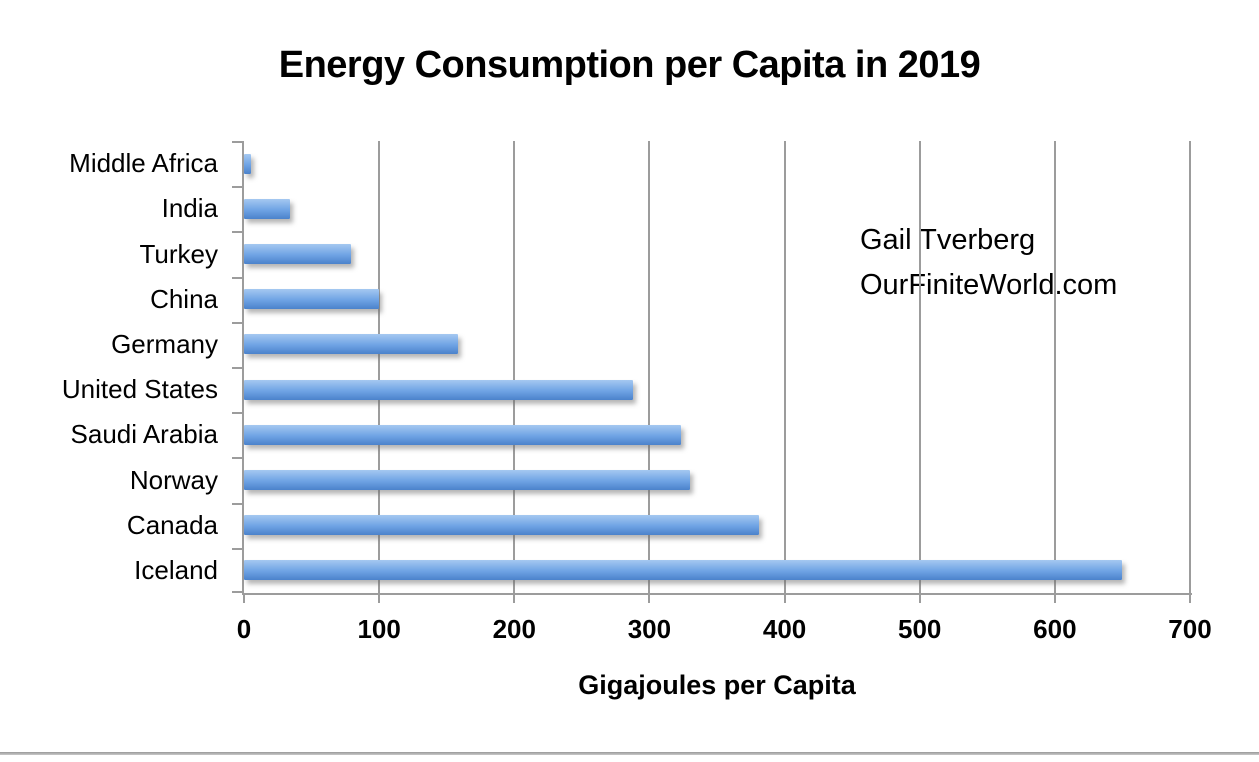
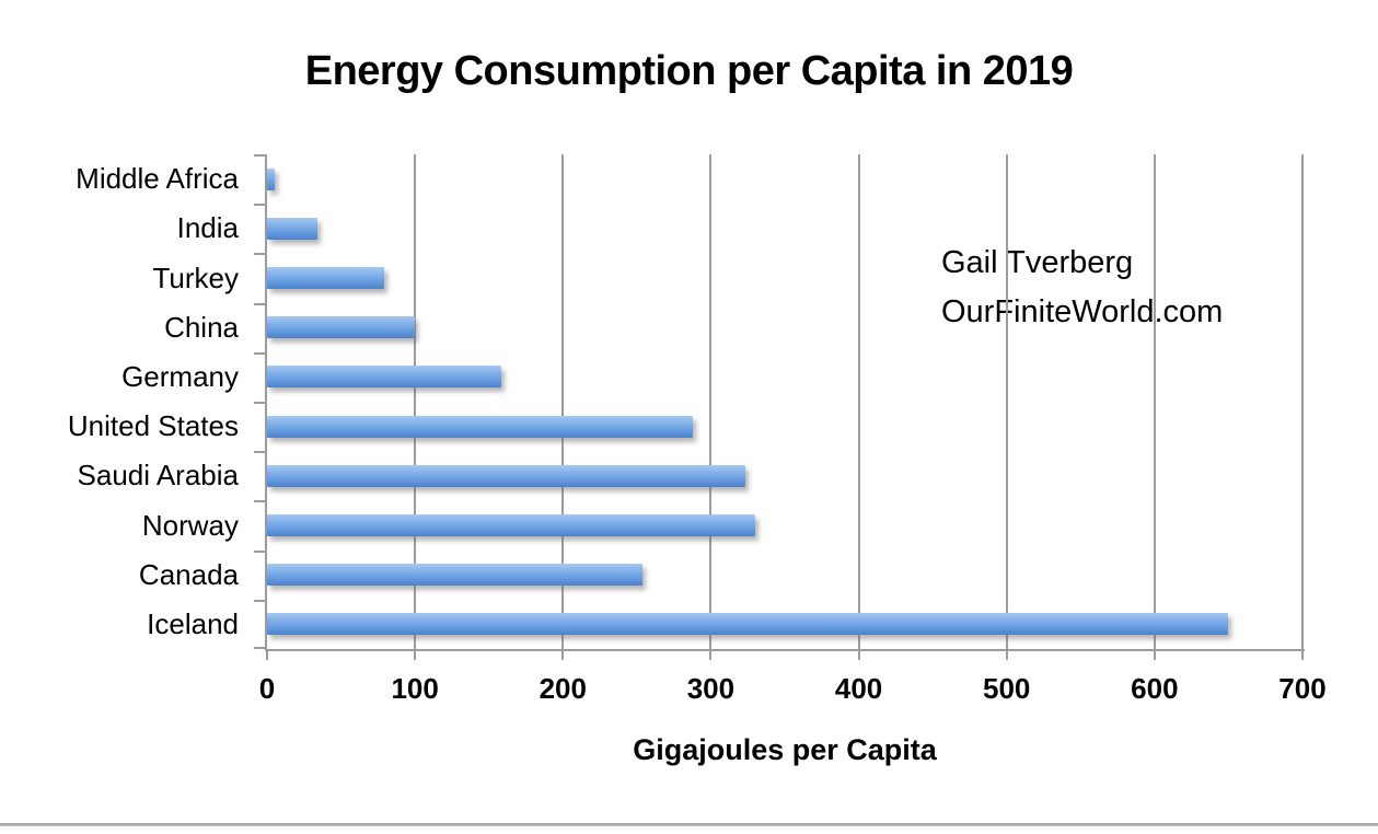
Canada: 381 -> 254
